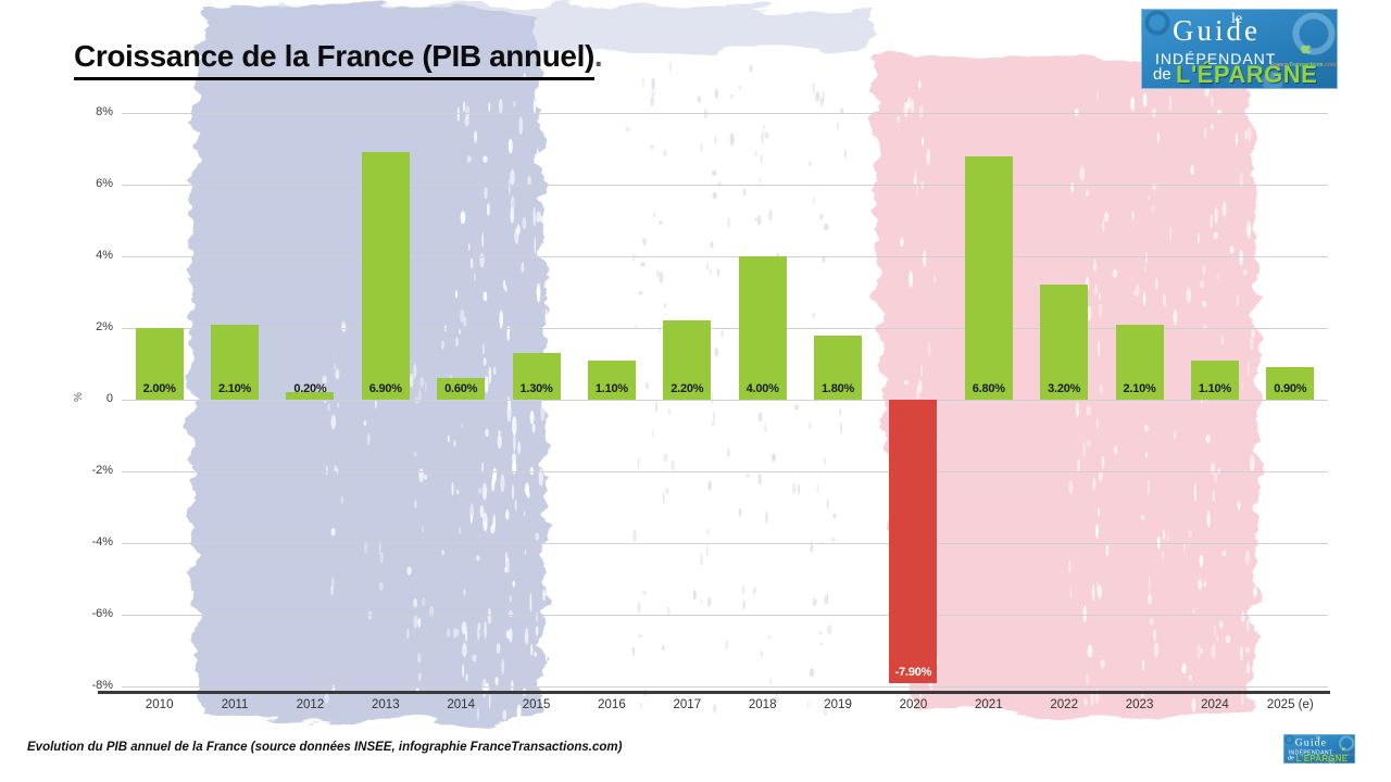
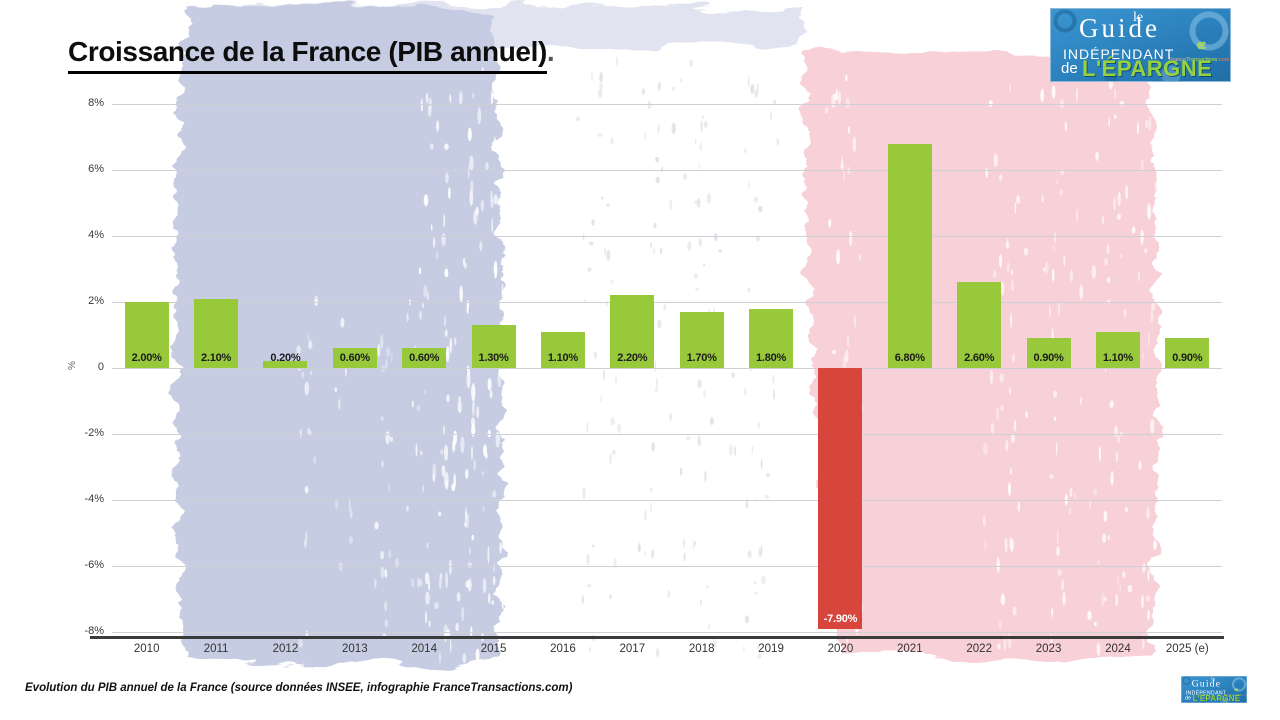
2013: 6.90% -> 0.60%
2018: 4.00% -> 1.70%
2022: 3.20% -> 2.60%
2023: 2.10% -> 0.90%
